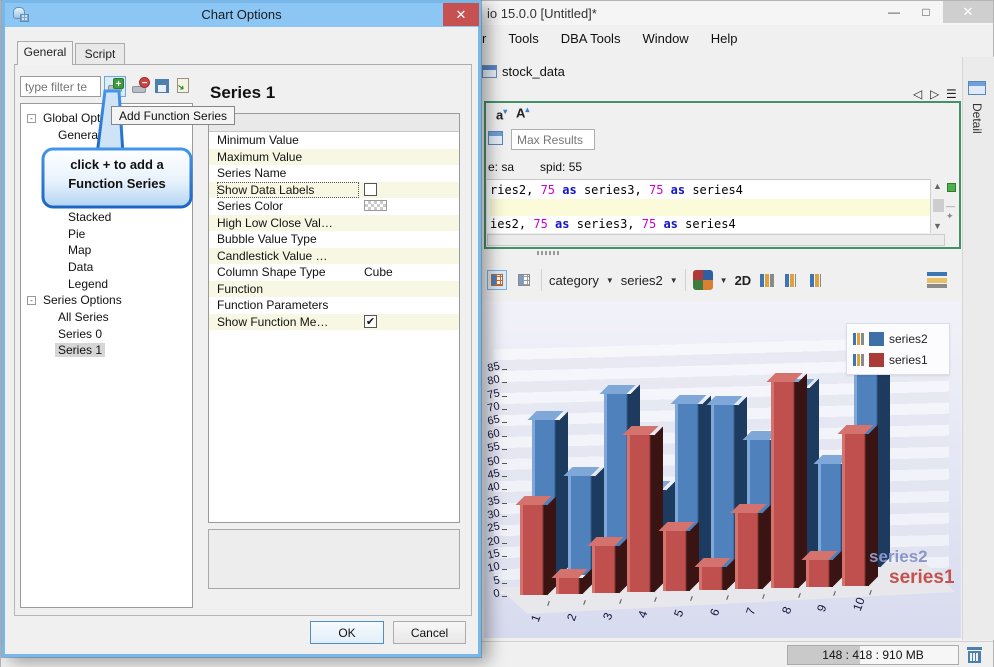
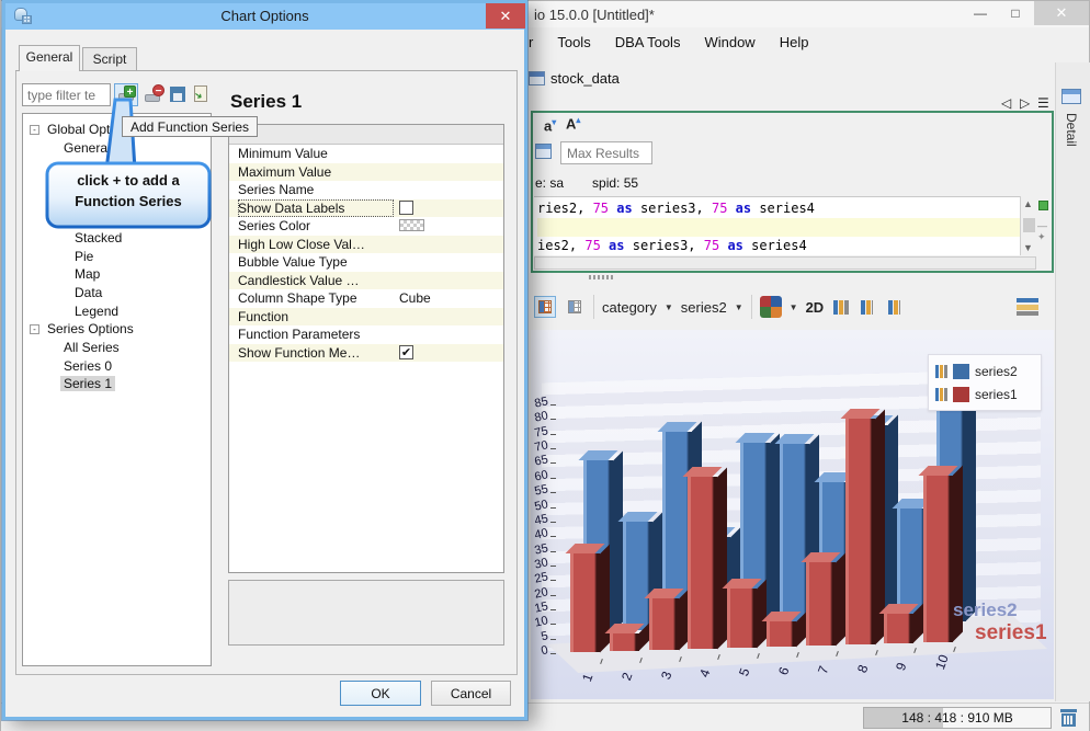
series1/5: 27 -> 24
